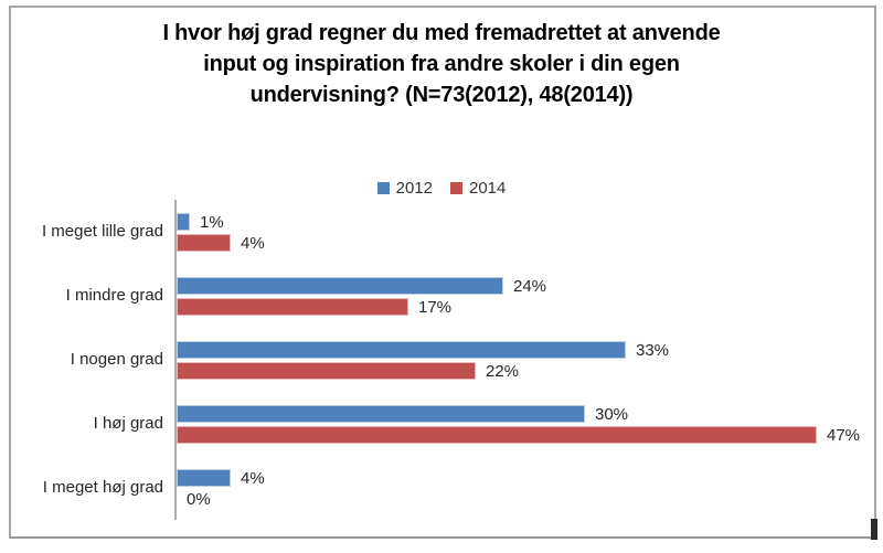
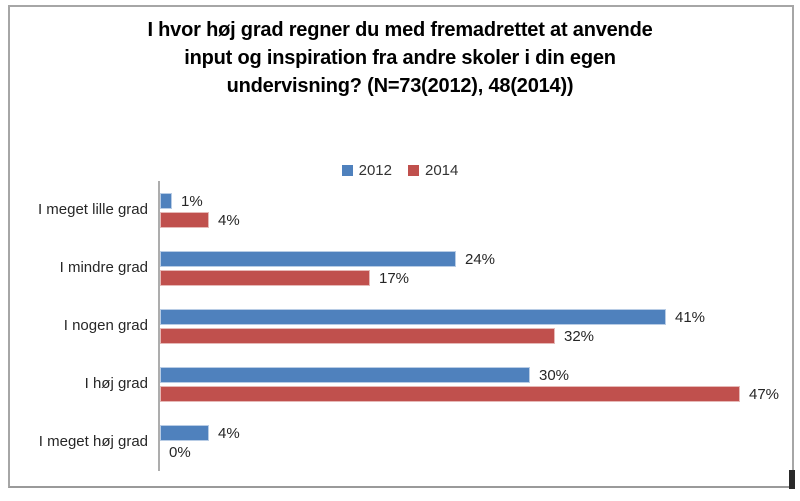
2012/I nogen grad: 33% -> 41%
2014/I nogen grad: 22% -> 32%
